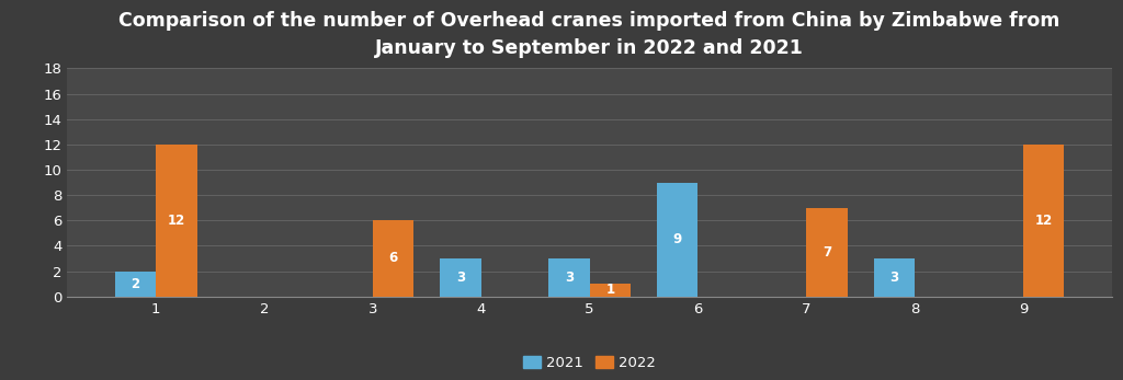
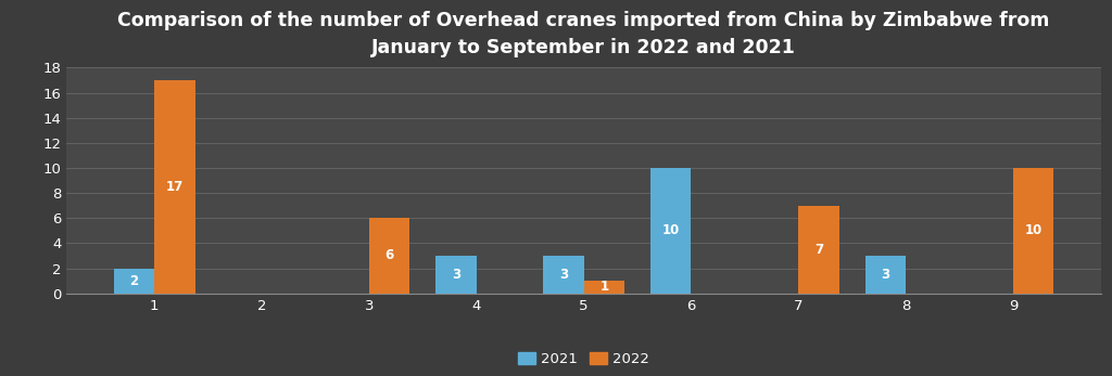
2022/1: 12 -> 17
2021/6: 9 -> 10
2022/9: 12 -> 10
